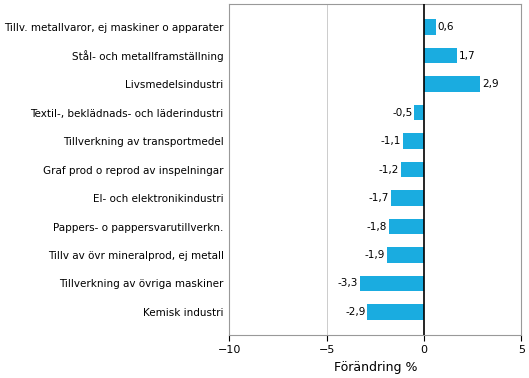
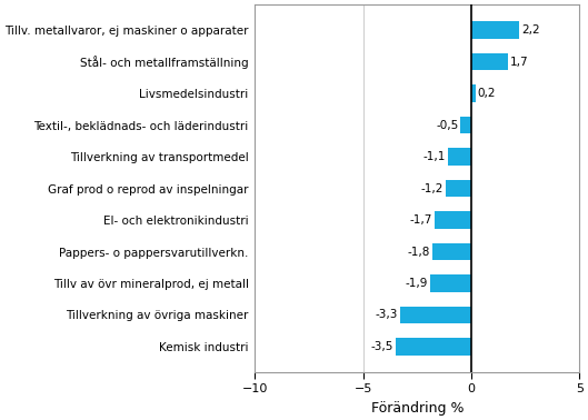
Tillv. metallvaror, ej maskiner o apparater: 0,6 -> 2,2
Livsmedelsindustri: 2,9 -> 0,2
Kemisk industri: -2,9 -> -3,5
